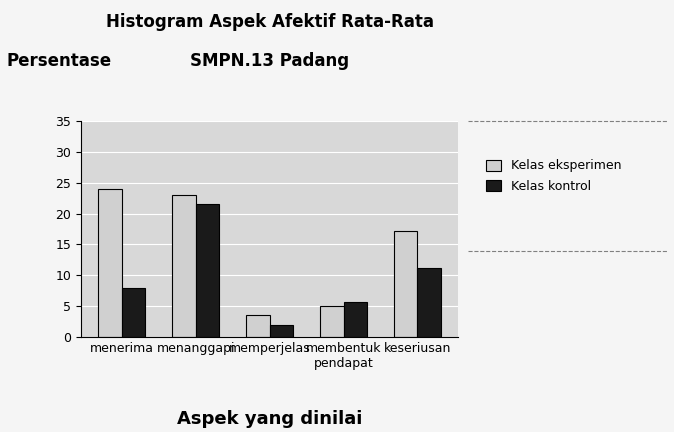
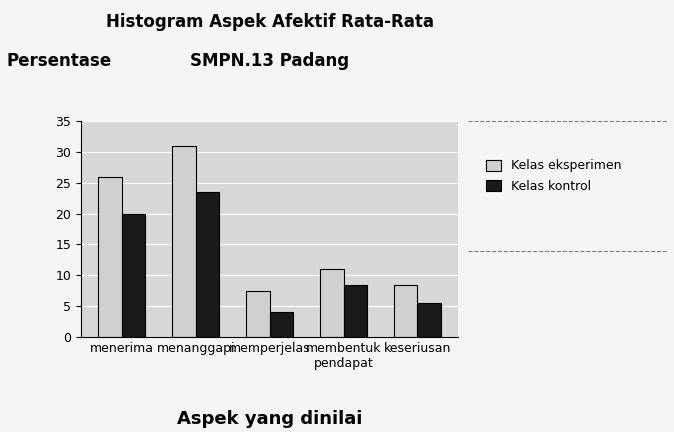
Kelas eksperimen/menerima: 24.0 -> 26.0
Kelas kontrol/menerima: 8.0 -> 20.0
Kelas eksperimen/menanggapi: 23.0 -> 31.0
Kelas kontrol/menanggapi: 21.6 -> 23.5
Kelas eksperimen/memperjelas: 3.6 -> 7.5
Kelas kontrol/memperjelas: 2.0 -> 4.0
Kelas eksperimen/membentuk pendapat: 5.0 -> 11.0
Kelas kontrol/membentuk pendapat: 5.6 -> 8.5
Kelas eksperimen/keseriusan: 17.2 -> 8.5
Kelas kontrol/keseriusan: 11.2 -> 5.5
